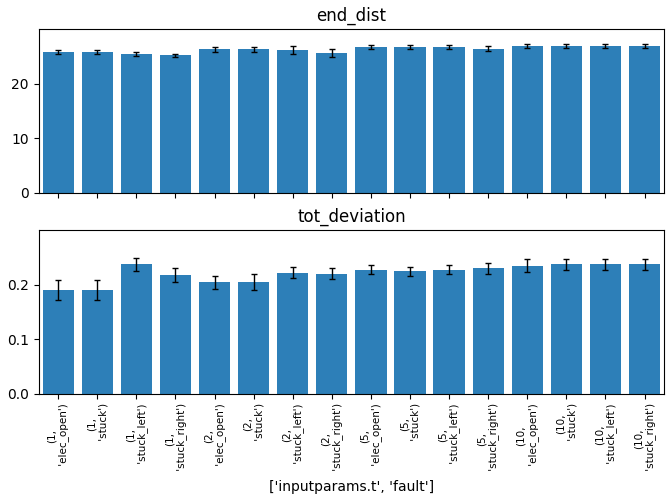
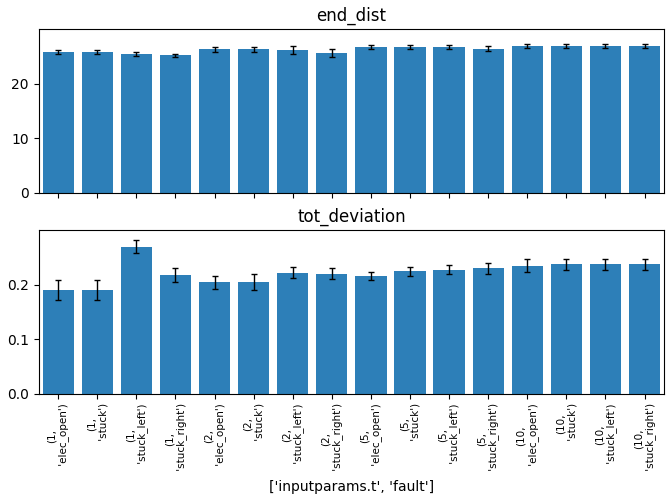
tot_deviation/(1, 'stuck_left'): 0.238 -> 0.270
tot_deviation/(5, 'elec_open'): 0.228 -> 0.216
